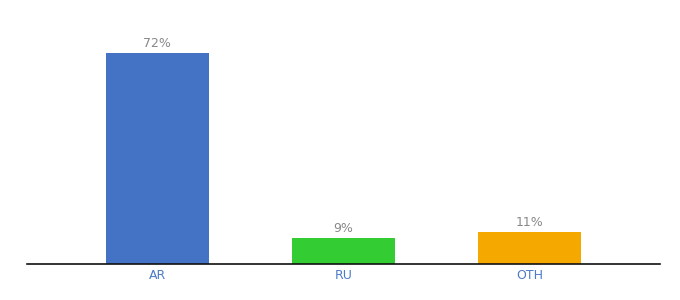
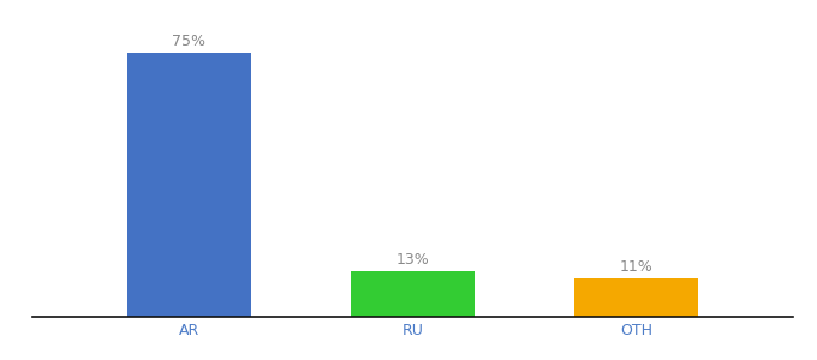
AR: 72% -> 75%
RU: 9% -> 13%
